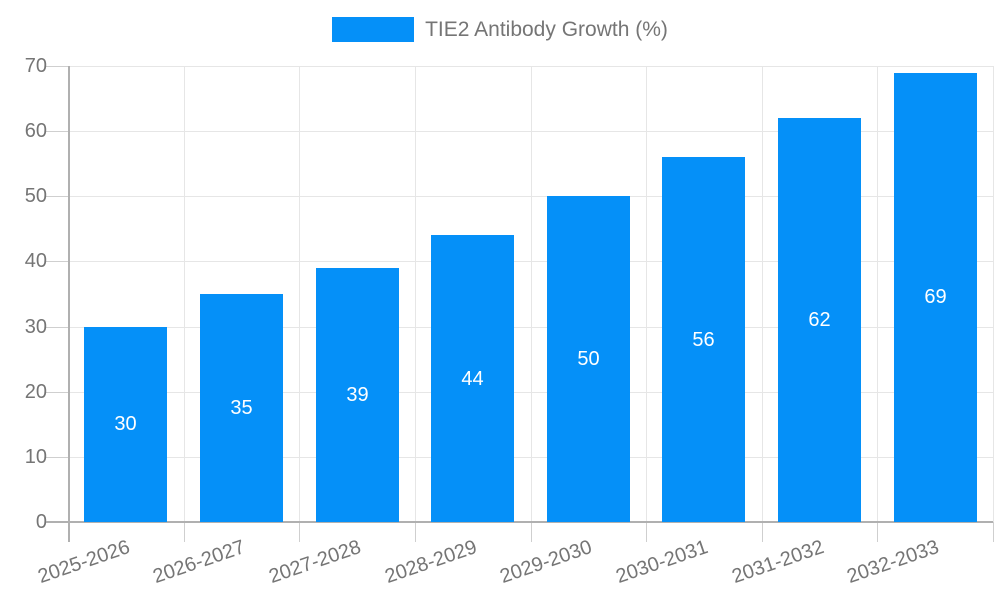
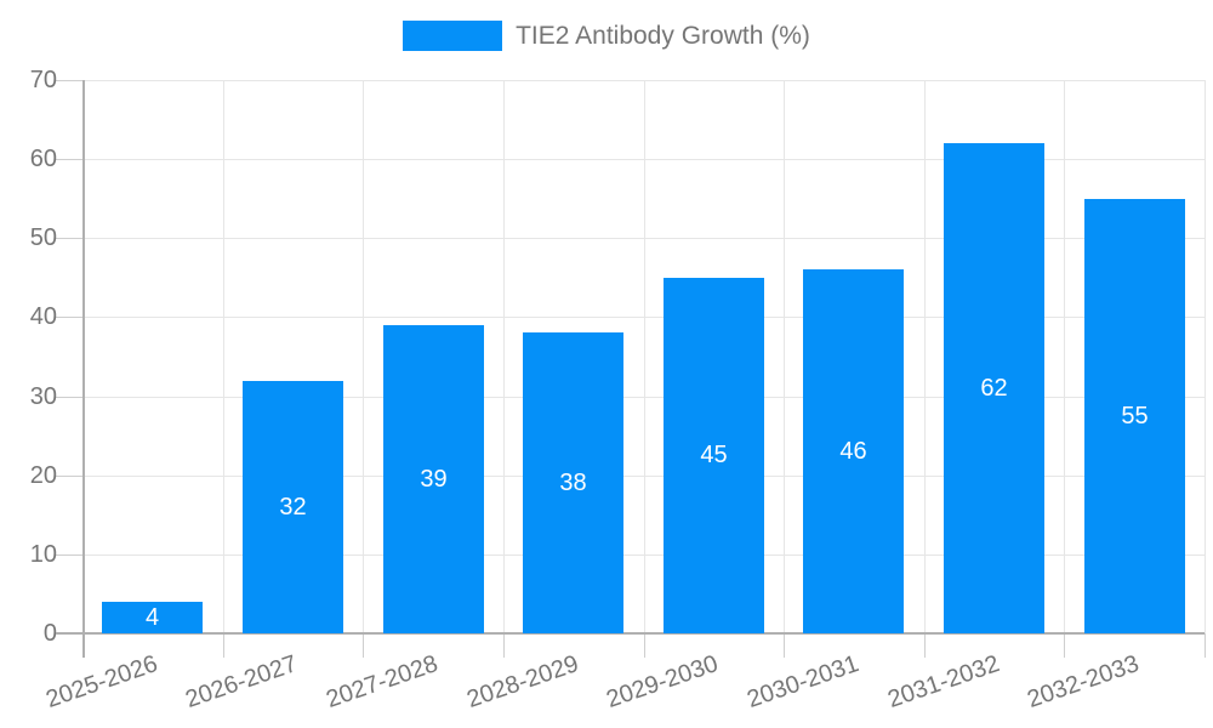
2025-2026: 30 -> 4
2026-2027: 35 -> 32
2028-2029: 44 -> 38
2029-2030: 50 -> 45
2030-2031: 56 -> 46
2032-2033: 69 -> 55
